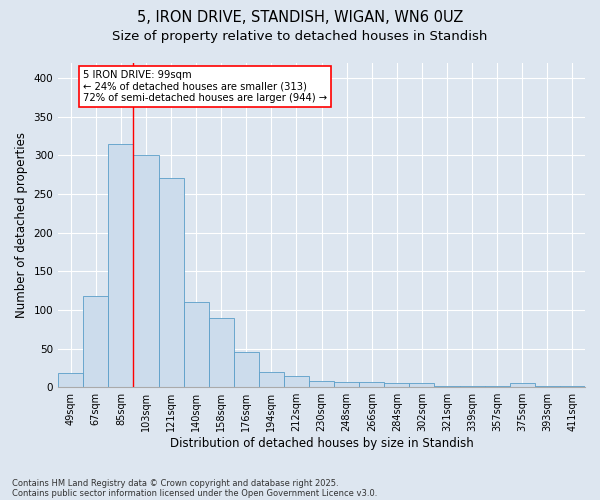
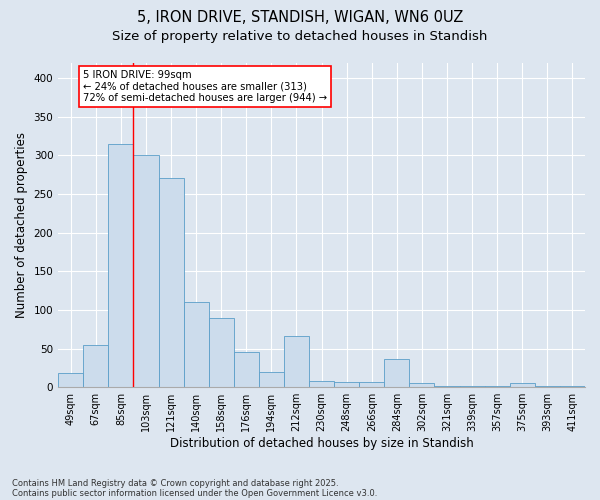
67sqm: 118 -> 54
212sqm: 15 -> 66
284sqm: 6 -> 36
